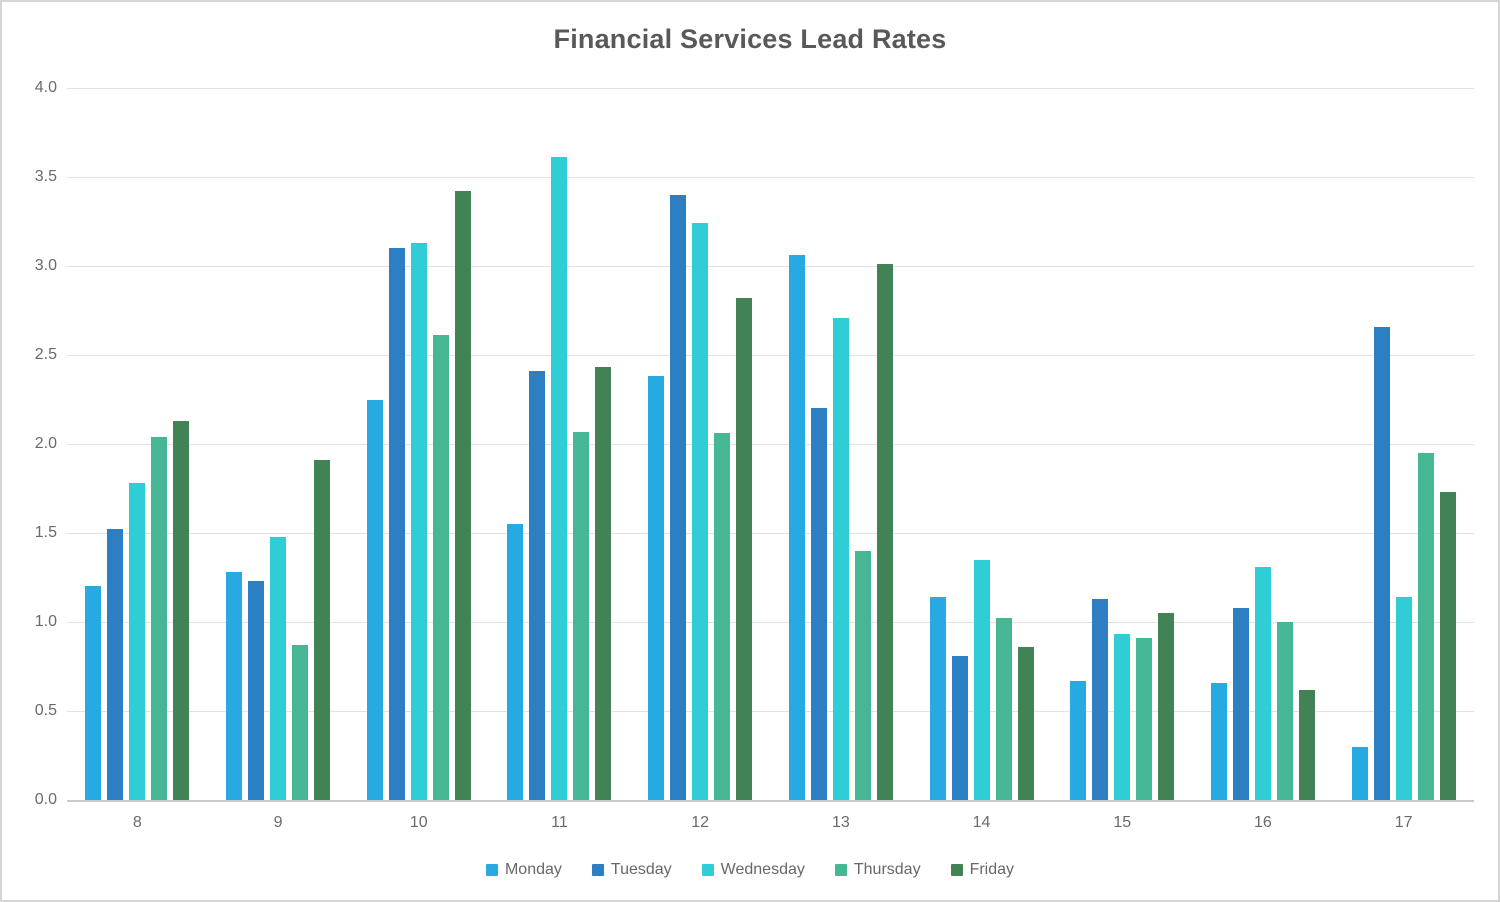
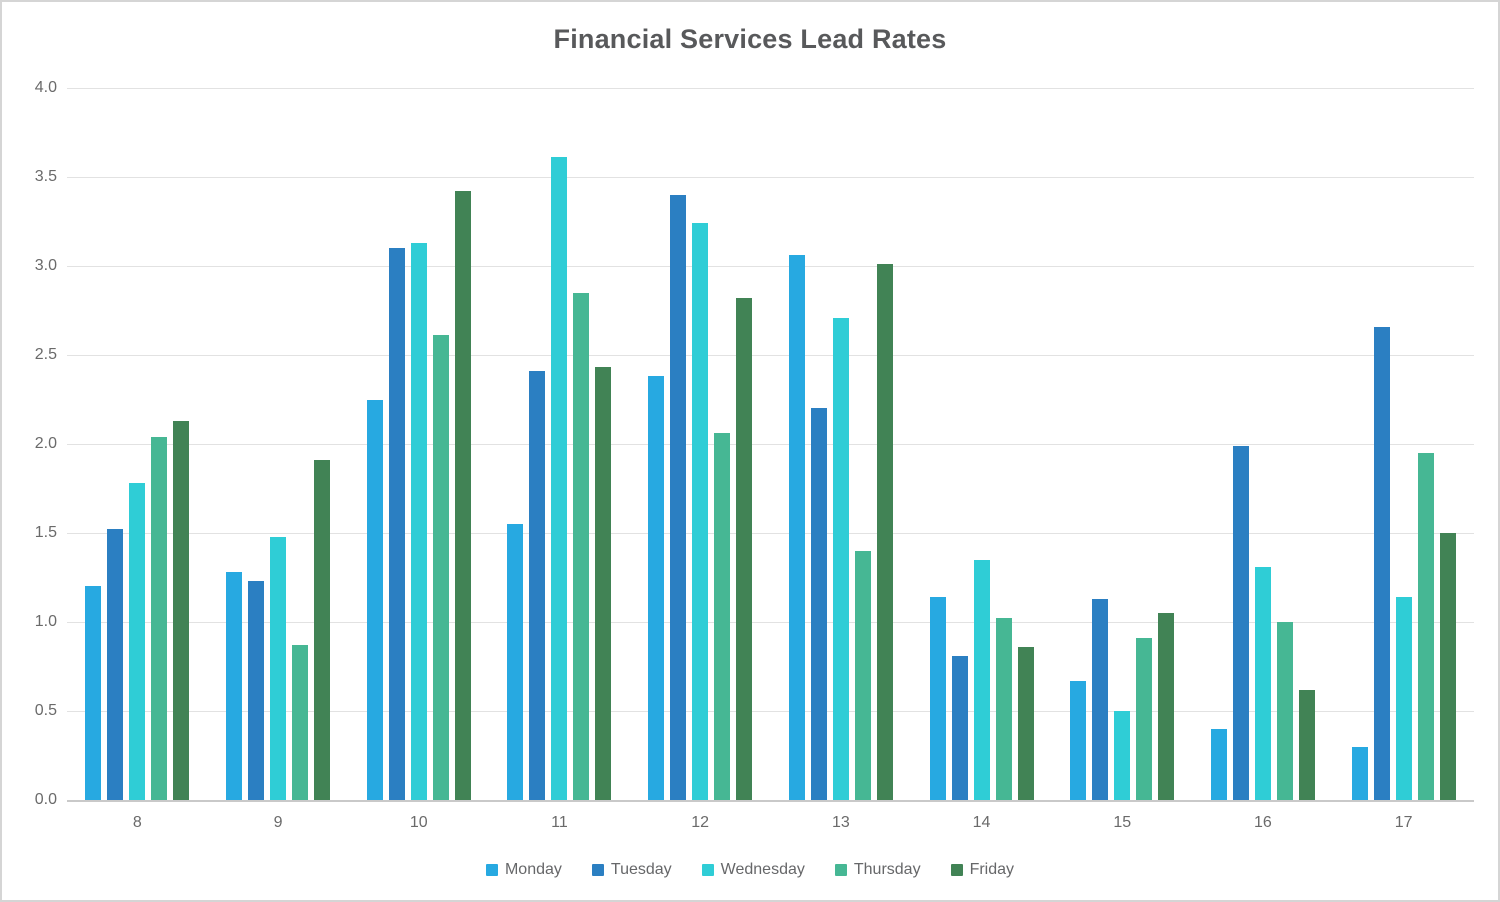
Thursday/11: 2.07 -> 2.85
Wednesday/15: 0.93 -> 0.50
Monday/16: 0.66 -> 0.40
Tuesday/16: 1.08 -> 1.99
Friday/17: 1.73 -> 1.50
